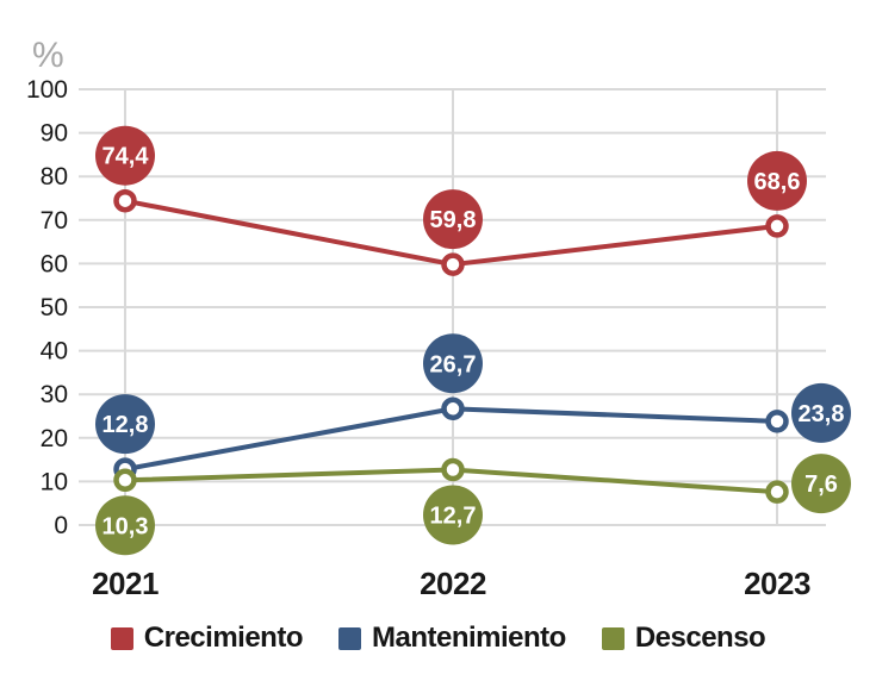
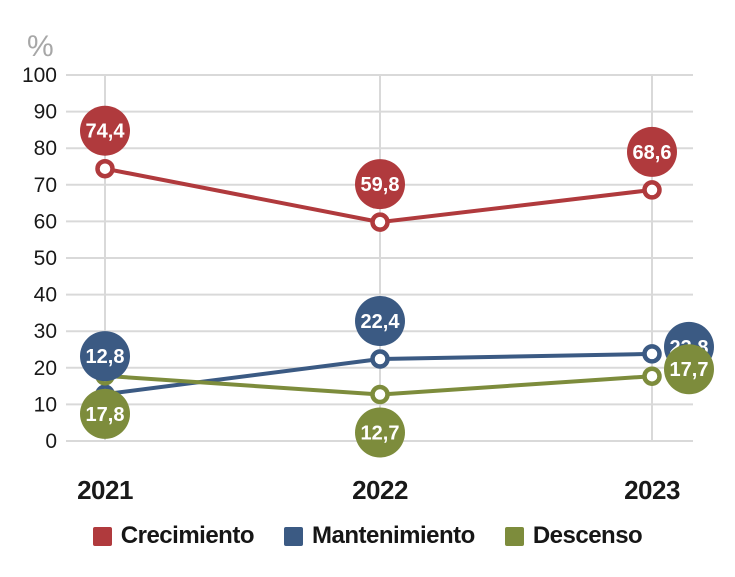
Descenso/2021: 10,3 -> 17,8
Mantenimiento/2022: 26,7 -> 22,4
Descenso/2023: 7,6 -> 17,7
